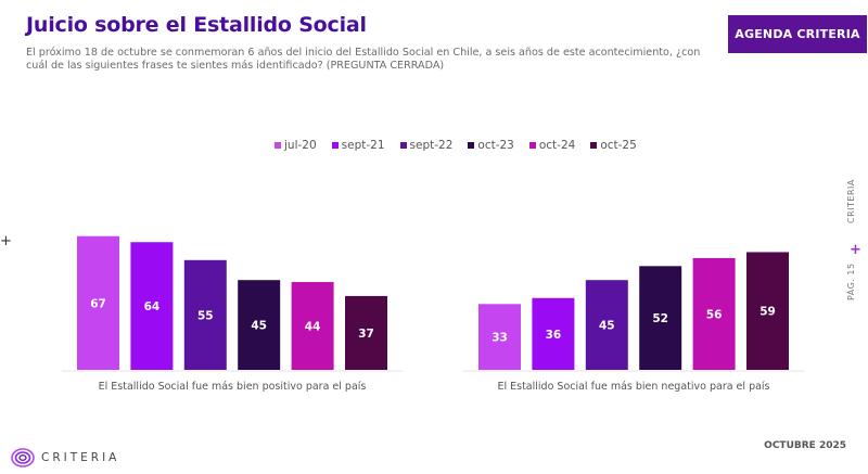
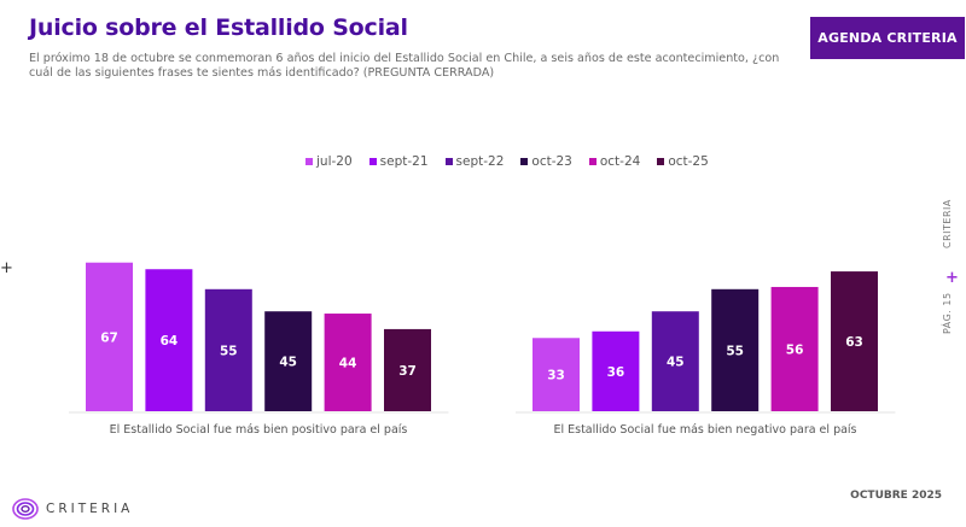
oct-23/El Estallido Social fue más bien negativo para el país: 52 -> 55
oct-25/El Estallido Social fue más bien negativo para el país: 59 -> 63
